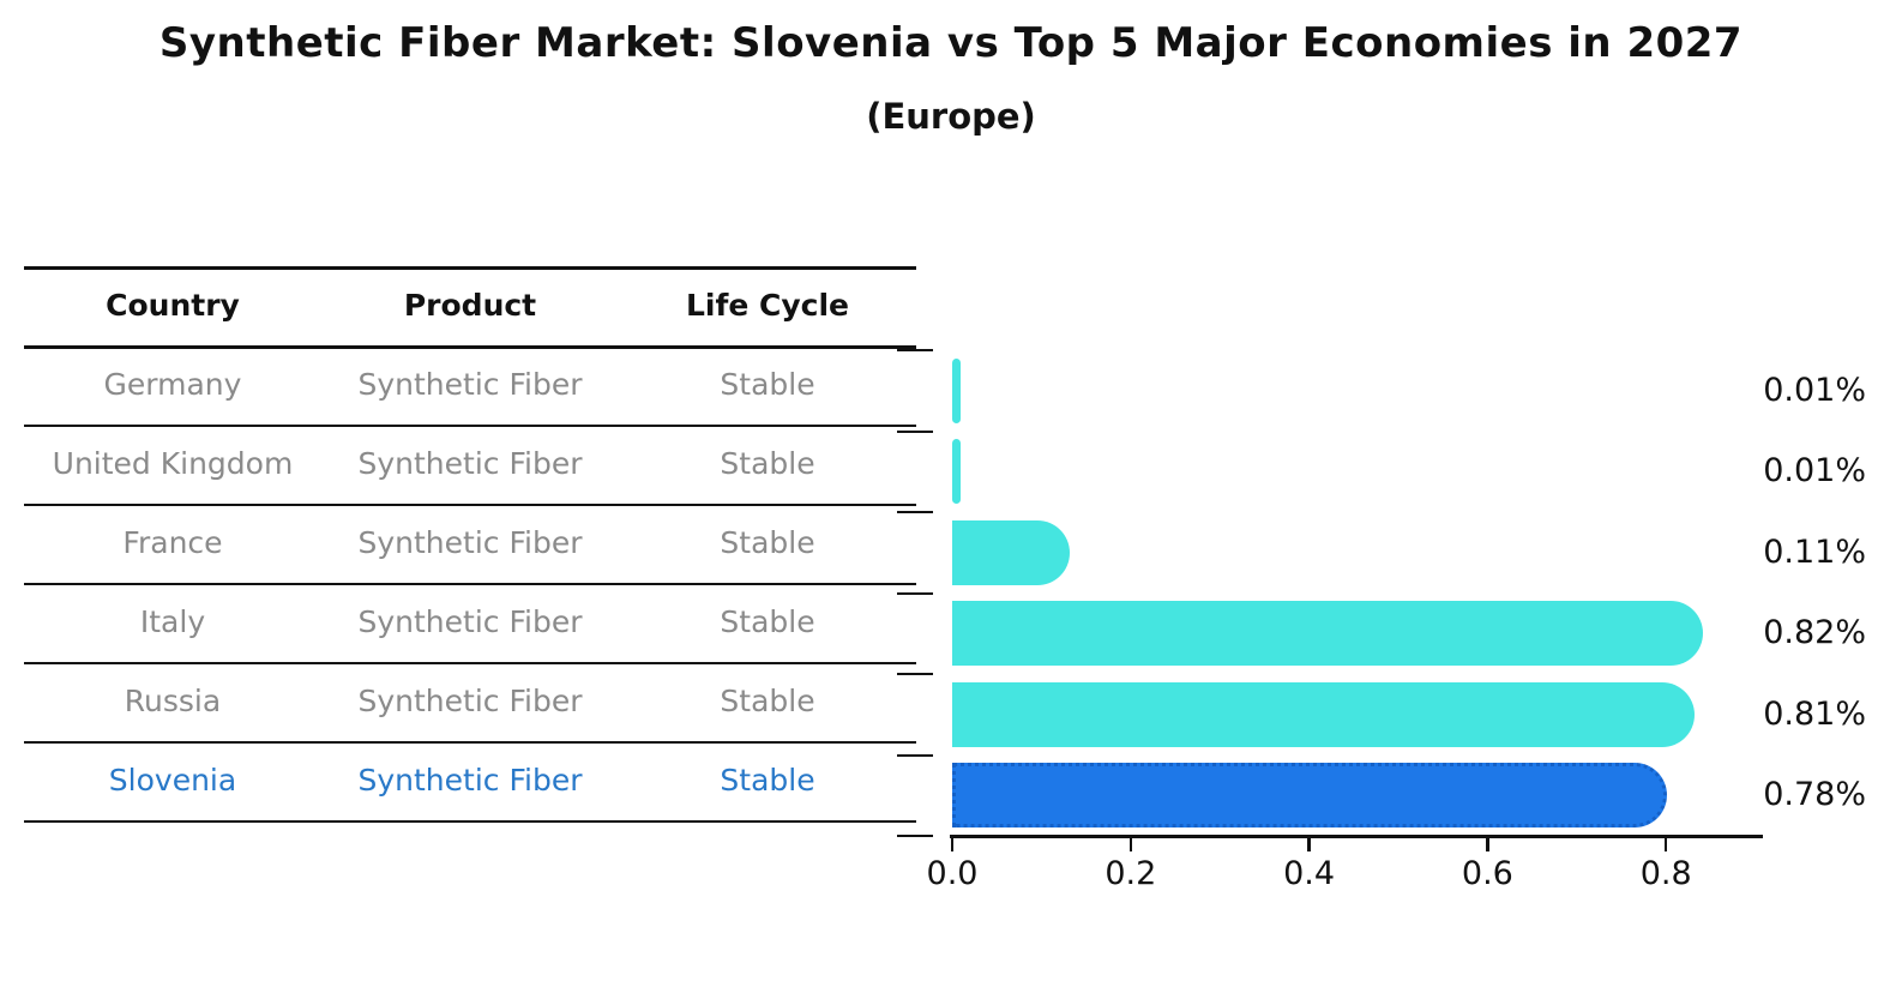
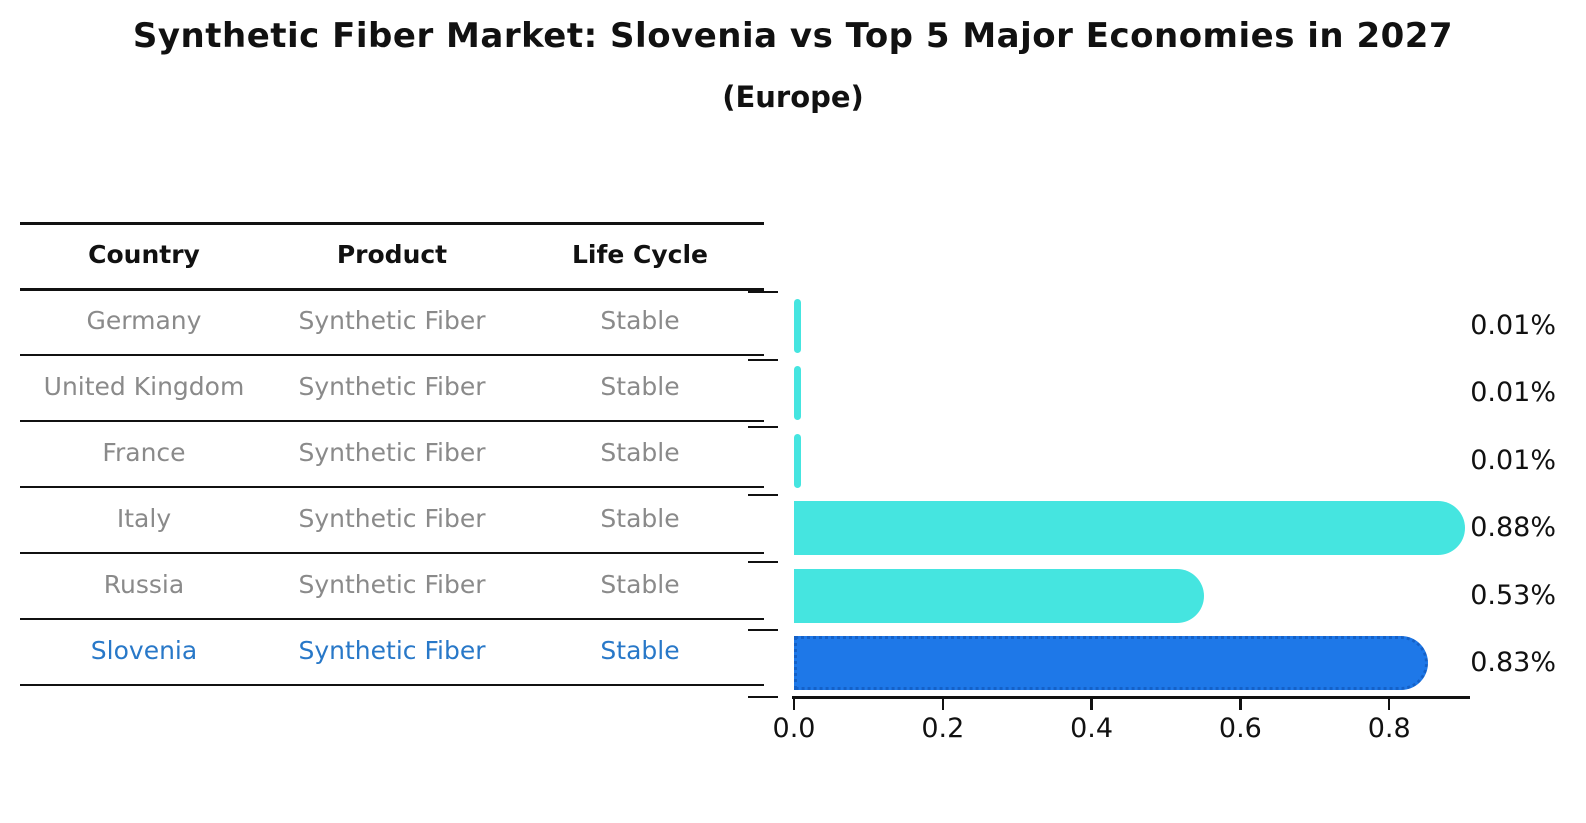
France: 0.11% -> 0.01%
Italy: 0.82% -> 0.88%
Russia: 0.81% -> 0.53%
Slovenia: 0.78% -> 0.83%
